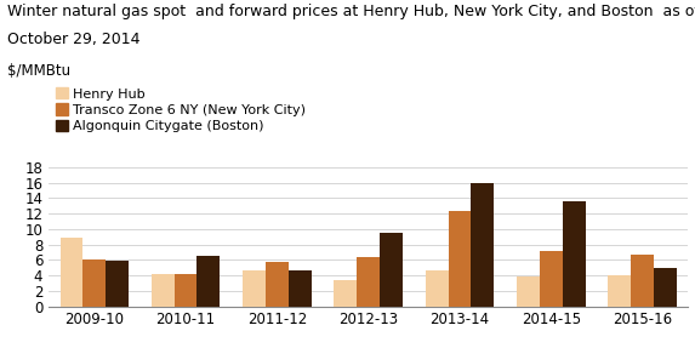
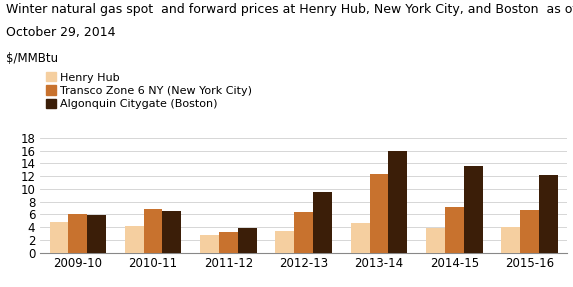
Henry Hub/2009-10: 8.8 -> 4.8
Transco Zone 6 NY (New York City)/2010-11: 4.2 -> 6.8
Henry Hub/2011-12: 4.6 -> 2.7
Transco Zone 6 NY (New York City)/2011-12: 5.8 -> 3.3
Algonquin Citygate (Boston)/2011-12: 4.6 -> 3.8
Algonquin Citygate (Boston)/2015-16: 5.0 -> 12.1
